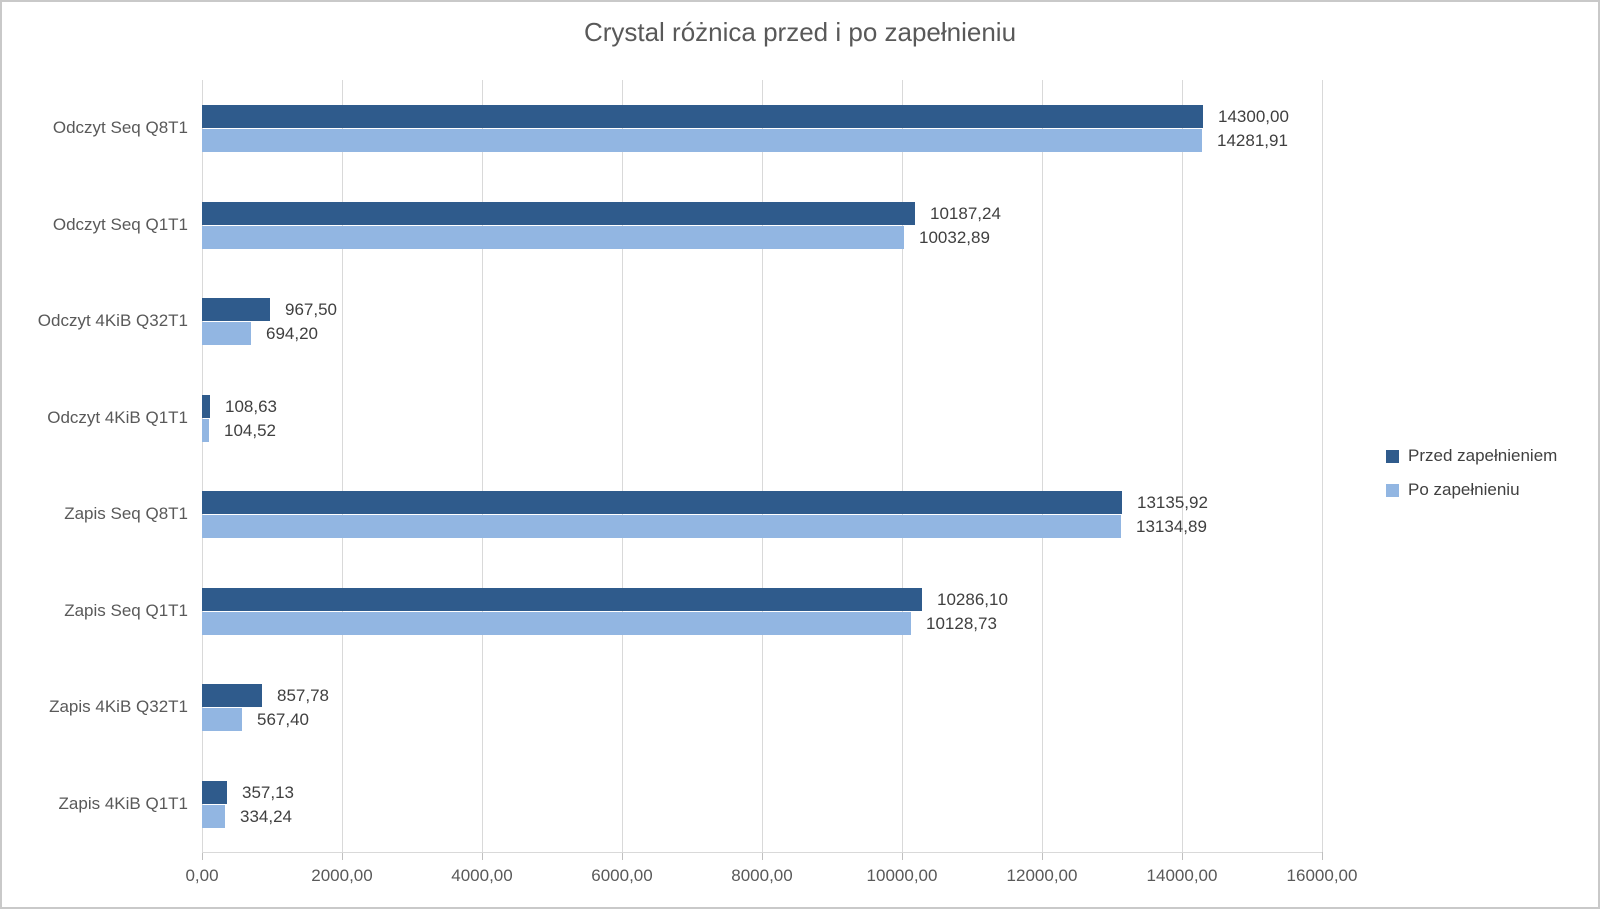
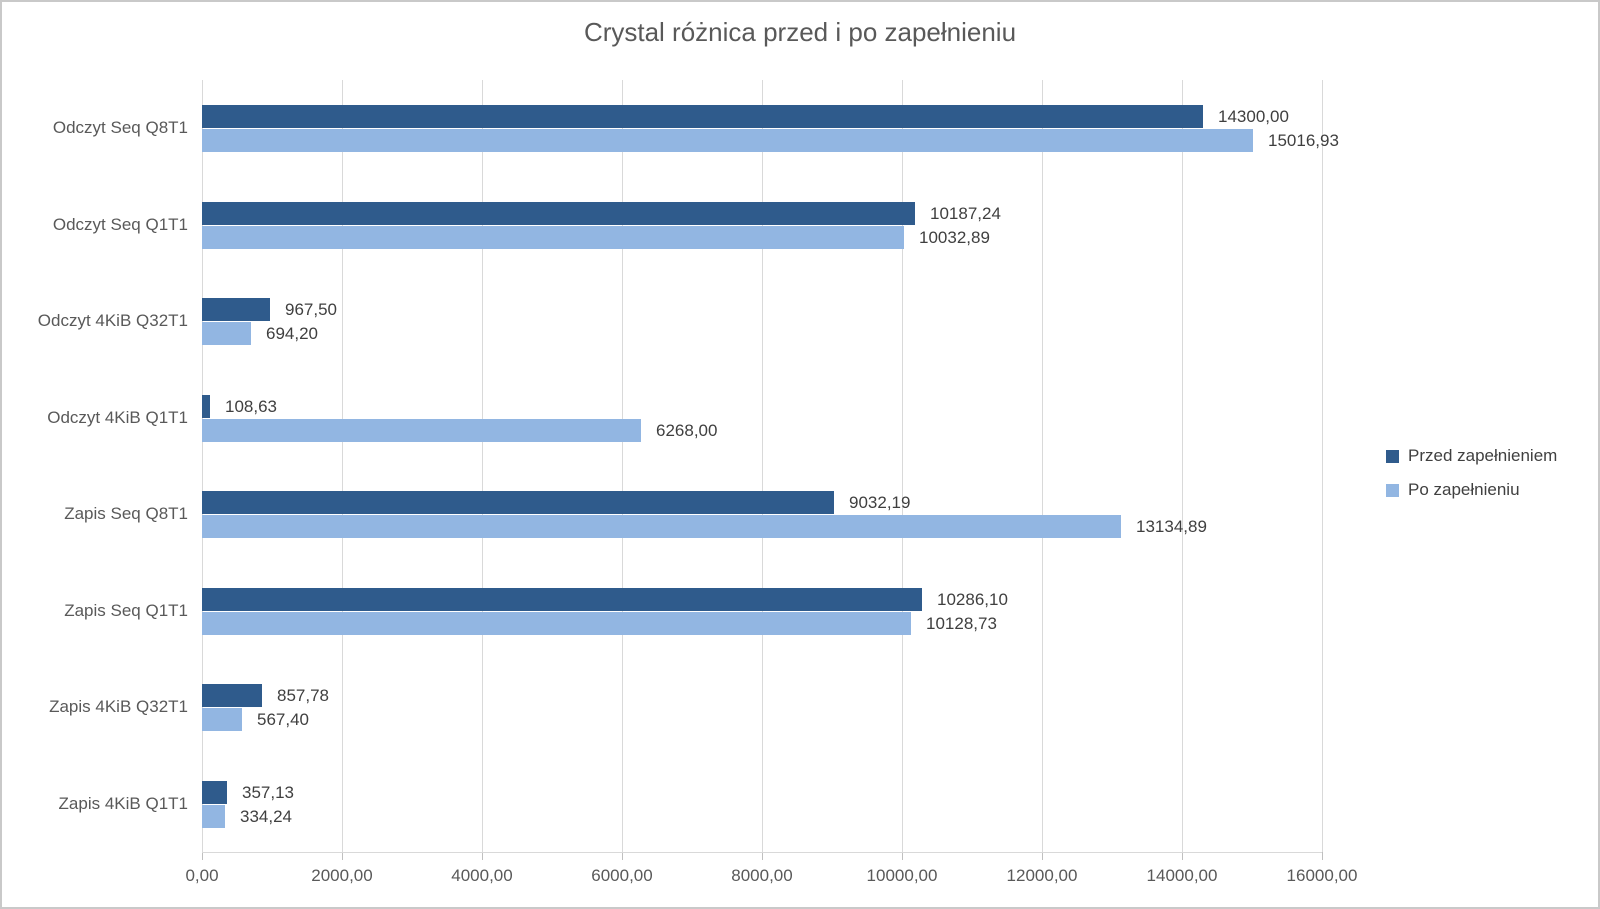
Po zapełnieniu/Odczyt Seq Q8T1: 14281,91 -> 15016,93
Po zapełnieniu/Odczyt 4KiB Q1T1: 104,52 -> 6268,00
Przed zapełnieniem/Zapis Seq Q8T1: 13135,92 -> 9032,19
